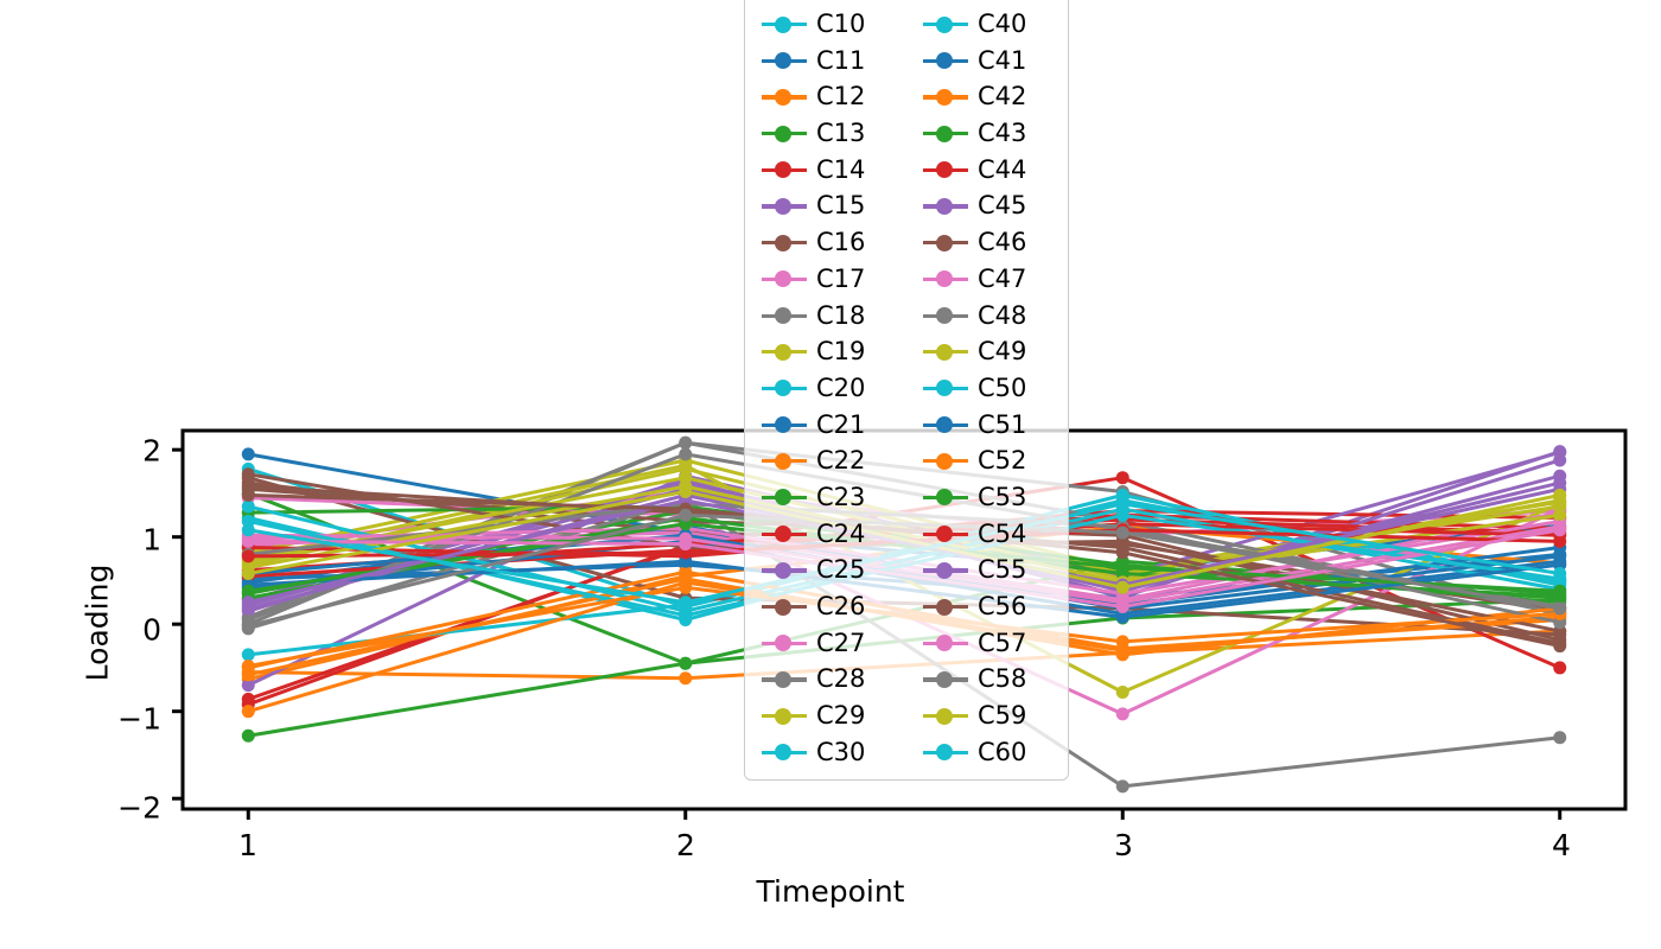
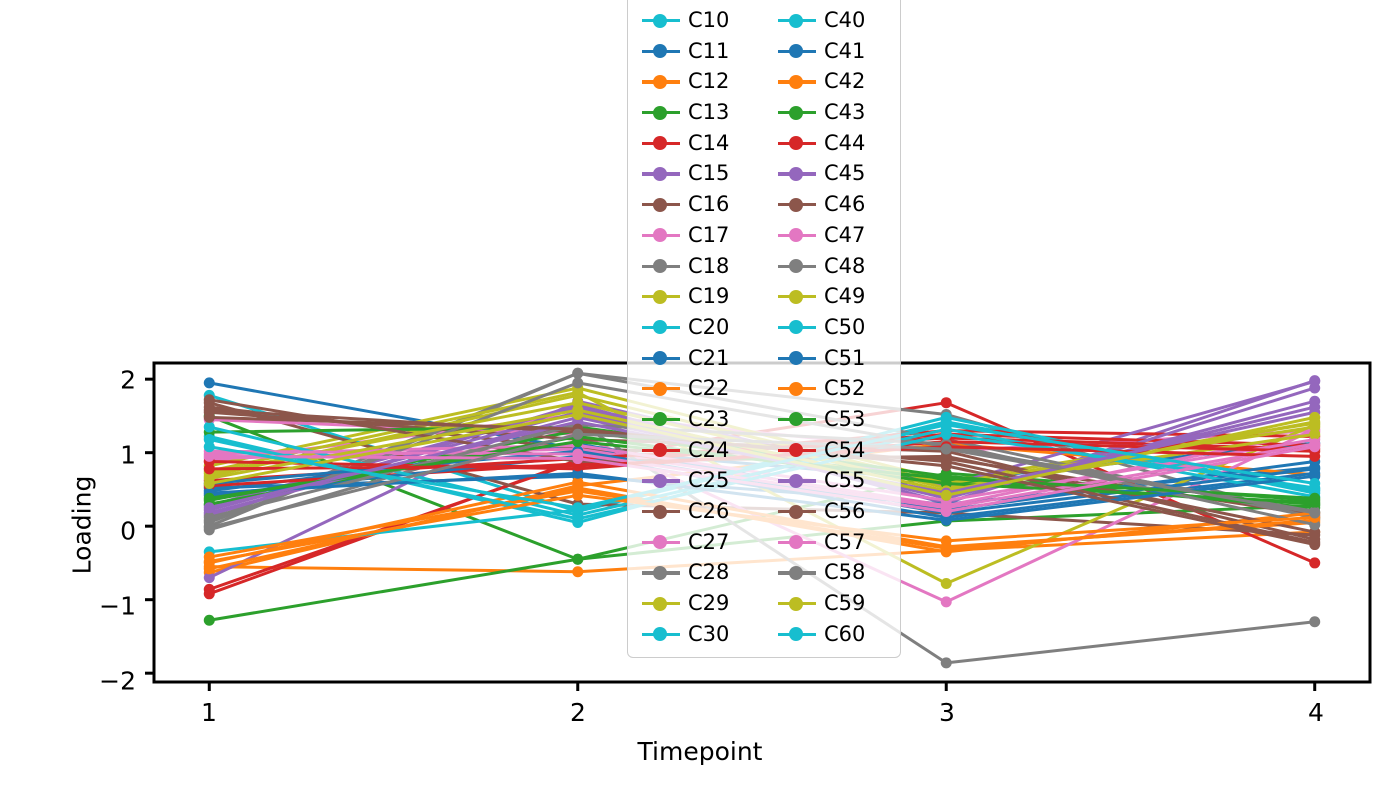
C42/1: -1.0 -> -0.4
C48/1: 0.8 -> 0.1
